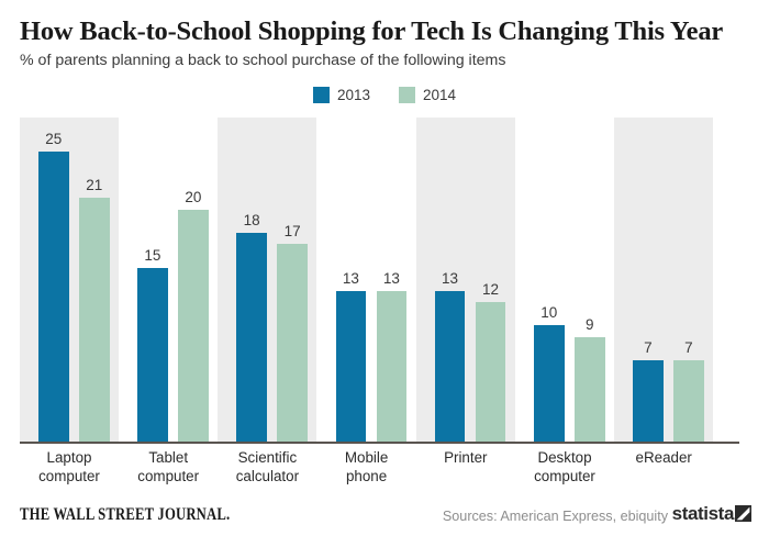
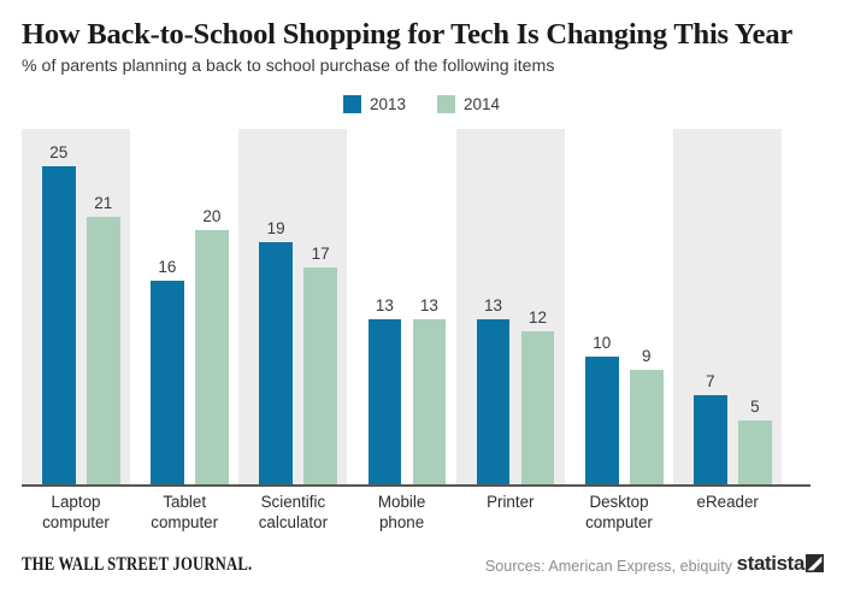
2013/Tablet computer: 15 -> 16
2013/Scientific calculator: 18 -> 19
2014/eReader: 7 -> 5
